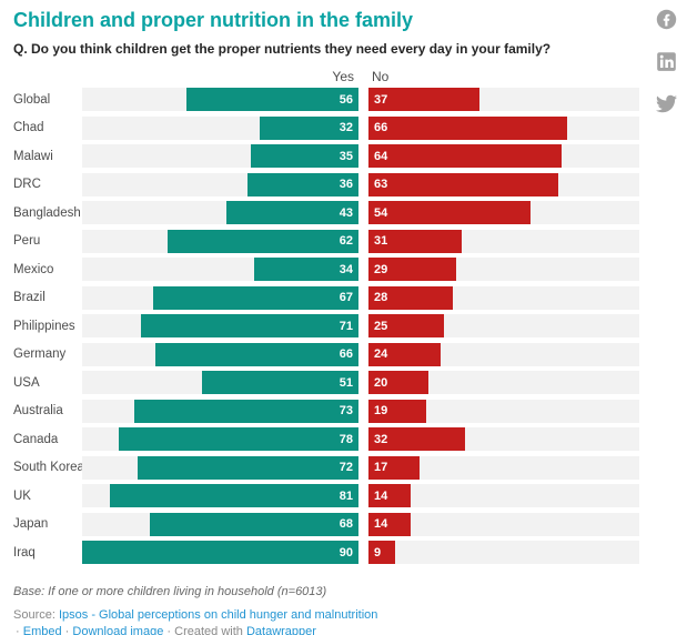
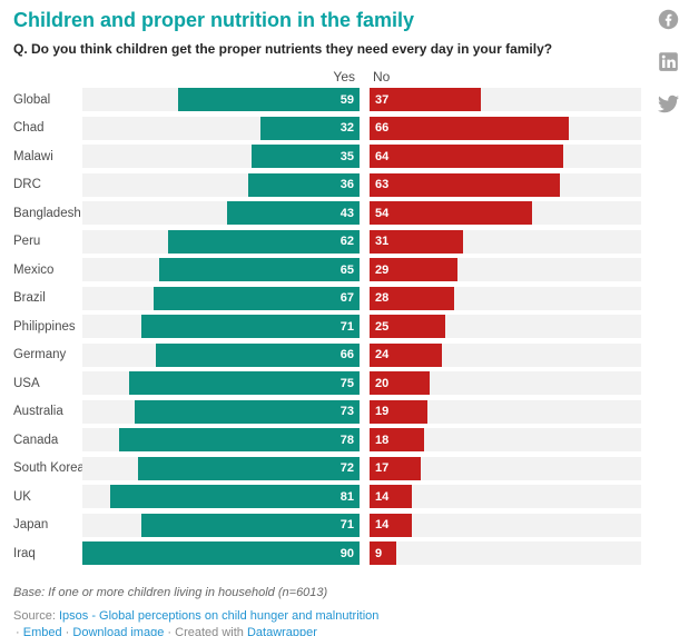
Yes/Global: 56 -> 59
Yes/Mexico: 34 -> 65
Yes/USA: 51 -> 75
No/Canada: 32 -> 18
Yes/Japan: 68 -> 71
